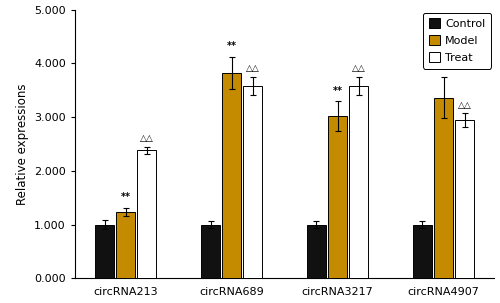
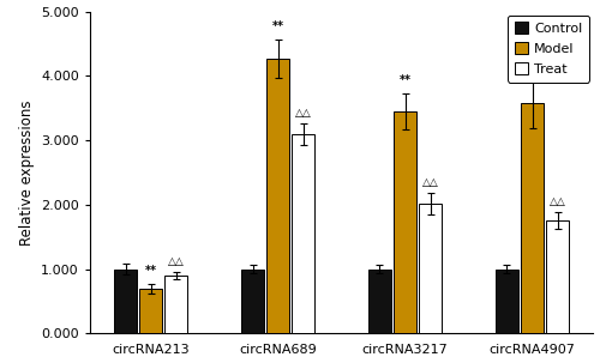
Model/circRNA213: 1.24 -> 0.70
Treat/circRNA213: 2.38 -> 0.90
Model/circRNA689: 3.82 -> 4.27
Treat/circRNA689: 3.58 -> 3.10
Model/circRNA3217: 3.02 -> 3.45
Treat/circRNA3217: 3.58 -> 2.01
Model/circRNA4907: 3.36 -> 3.57
Treat/circRNA4907: 2.94 -> 1.76
